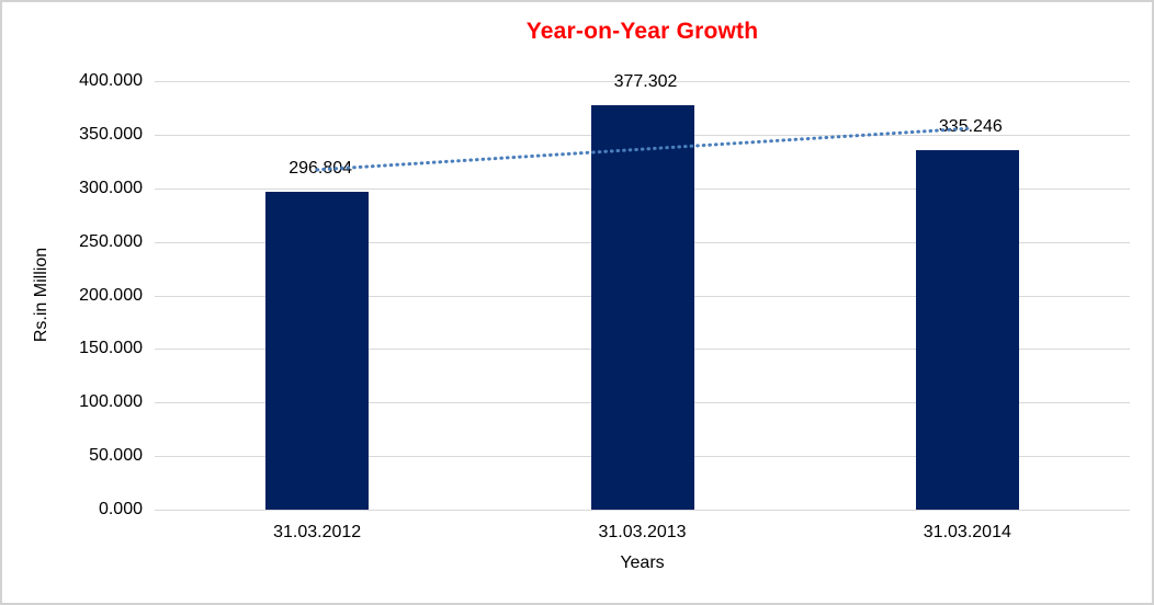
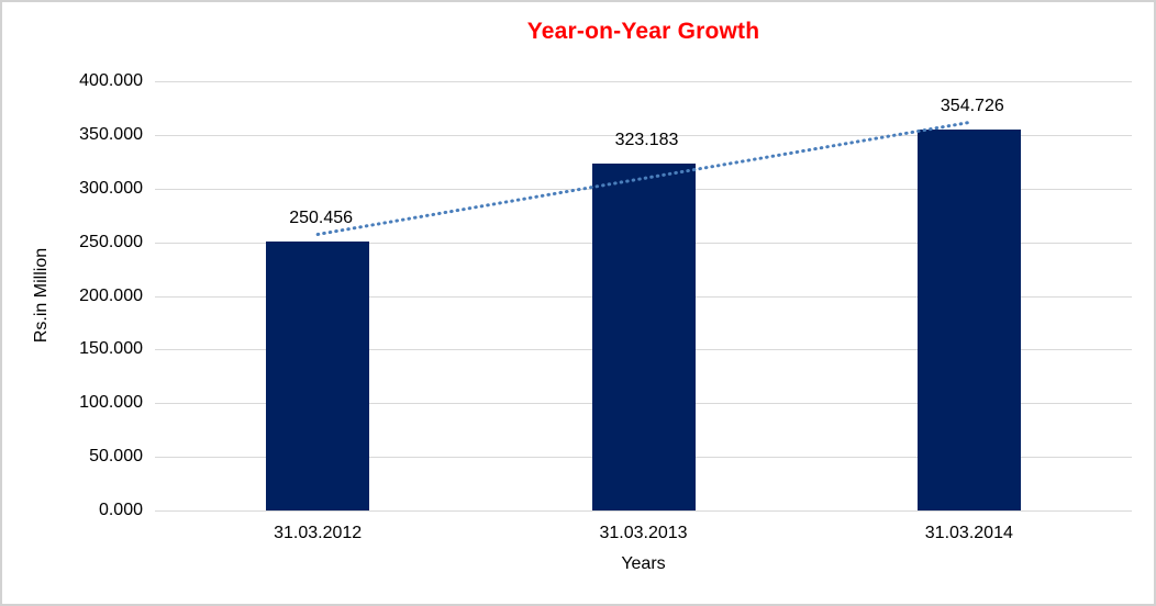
31.03.2012: 296.804 -> 250.456
31.03.2013: 377.302 -> 323.183
31.03.2014: 335.246 -> 354.726
